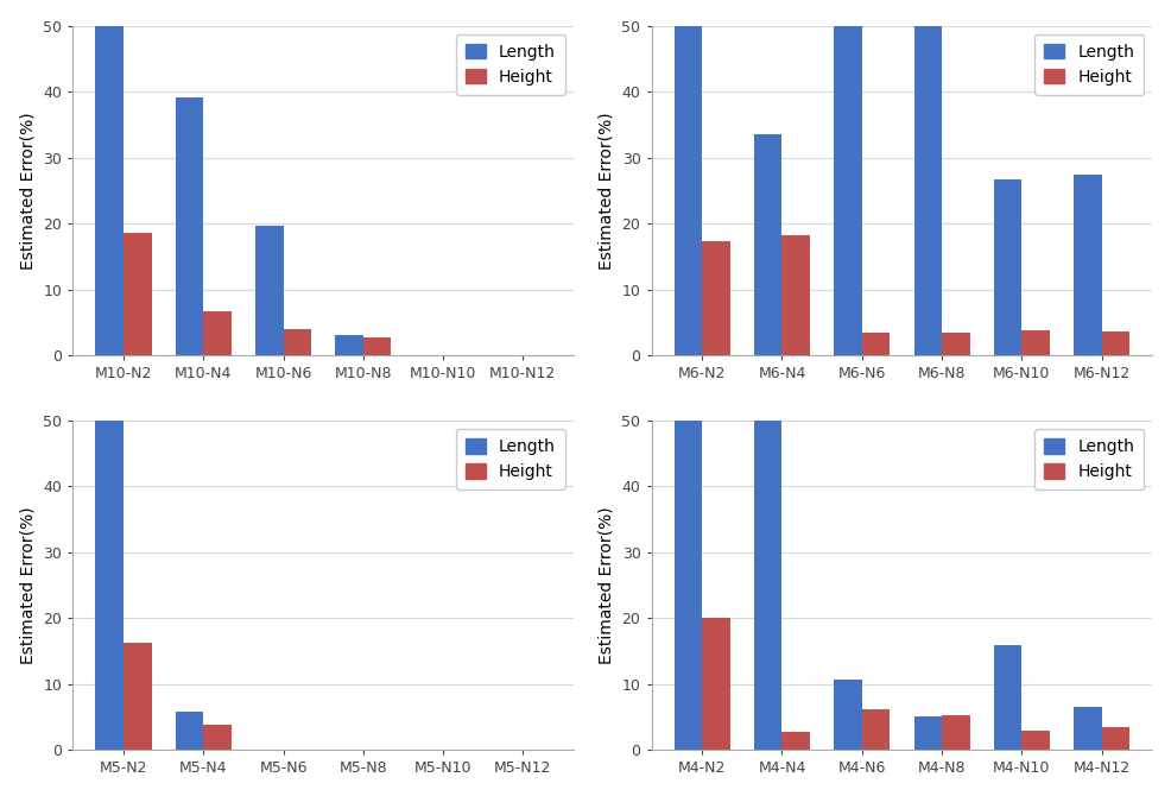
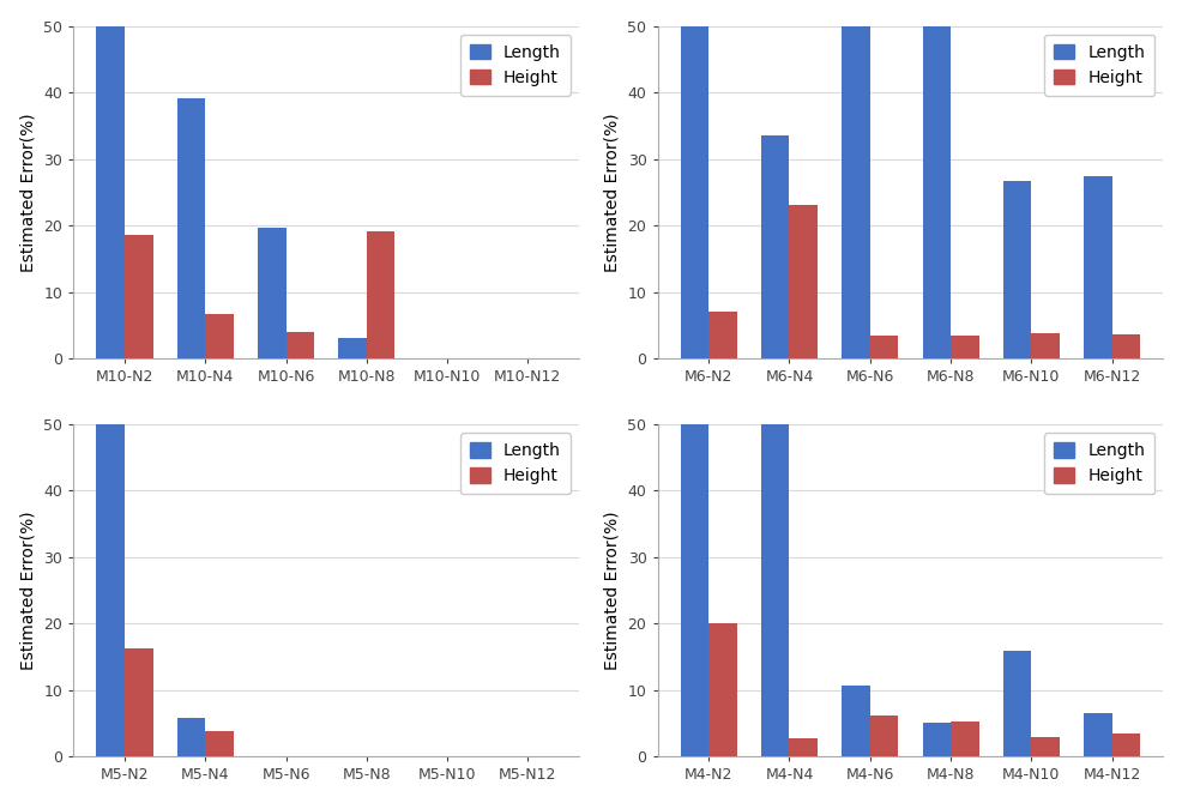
Height/M10-N8: 2.7 -> 19.2
Height/M6-N2: 17.3 -> 7.0
Height/M6-N4: 18.3 -> 23.0
